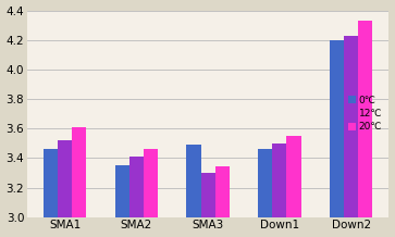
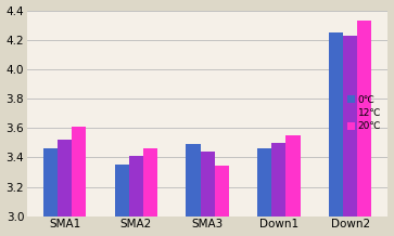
12℃/SMA3: 3.30 -> 3.44
0℃/Down2: 4.20 -> 4.25
